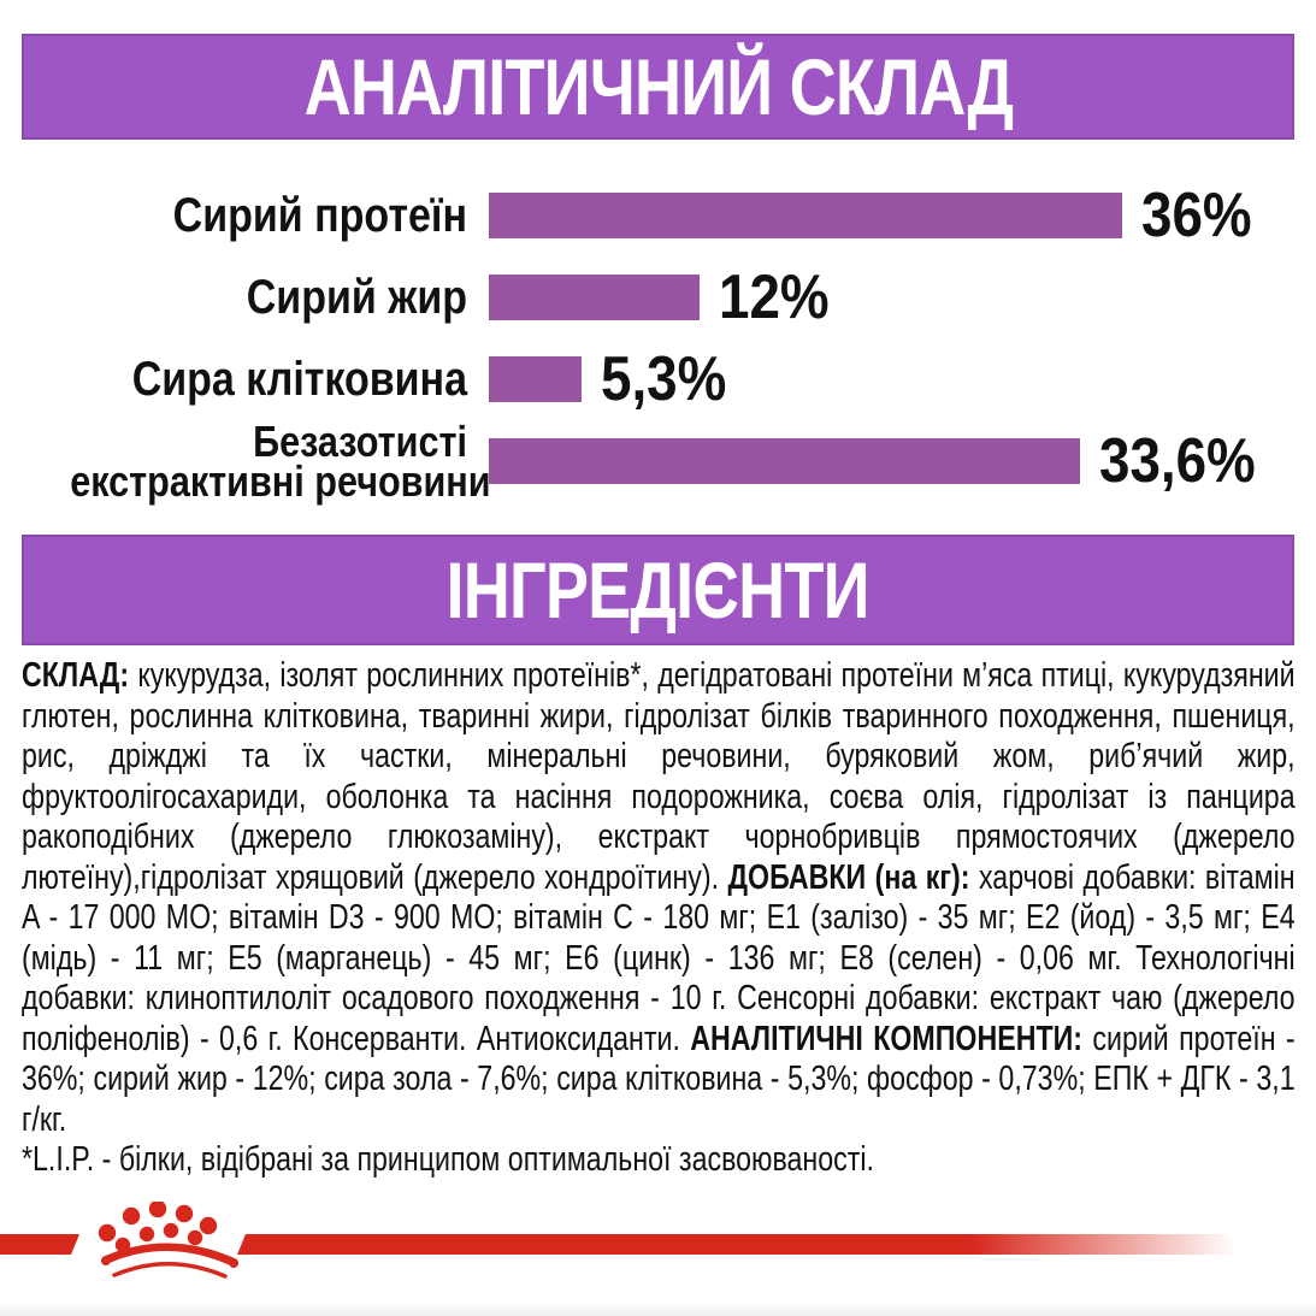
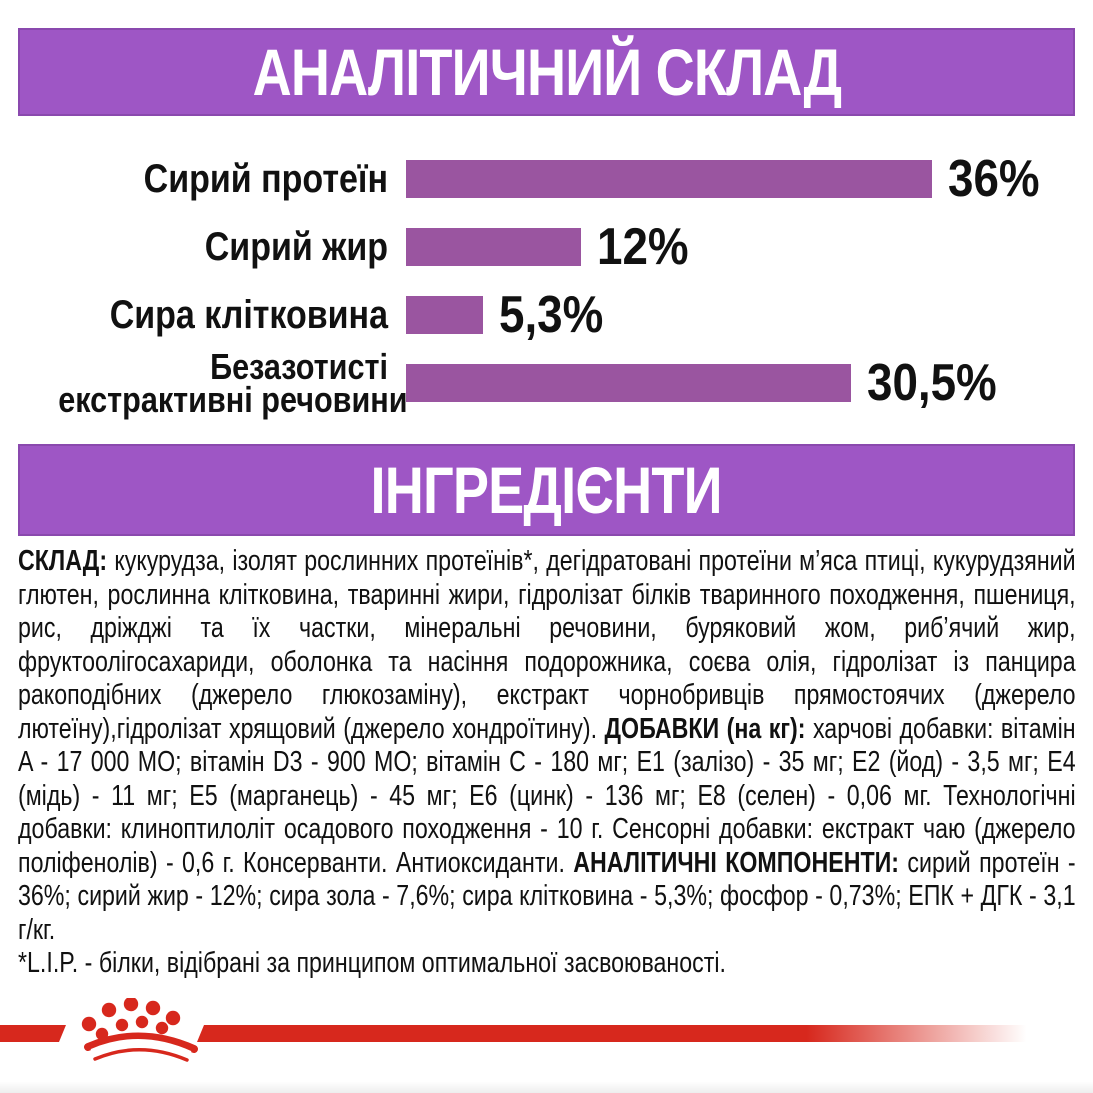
Безазотисті екстрактивні речовини: 33,6% -> 30,5%
